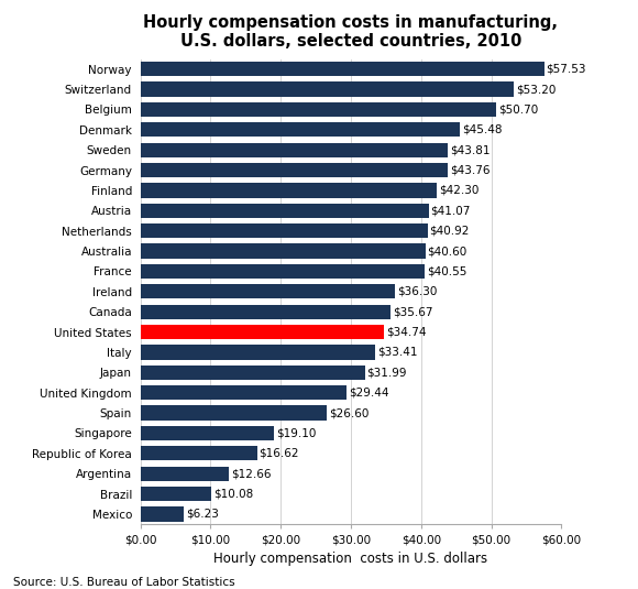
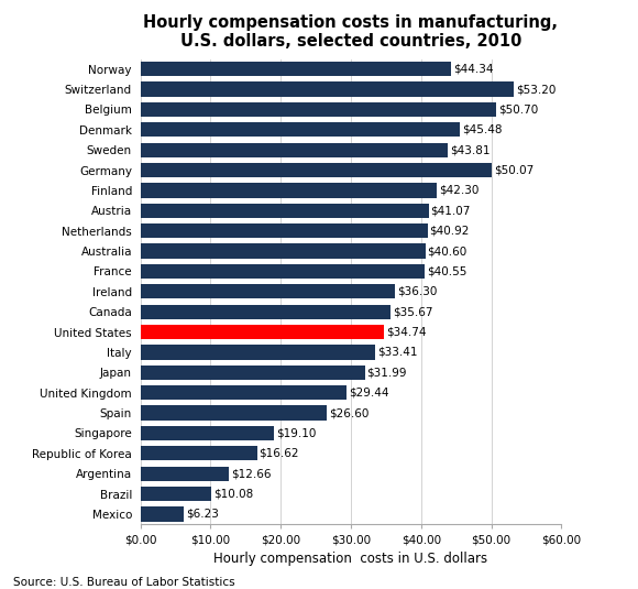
Norway: $57.53 -> $44.34
Germany: $43.76 -> $50.07
